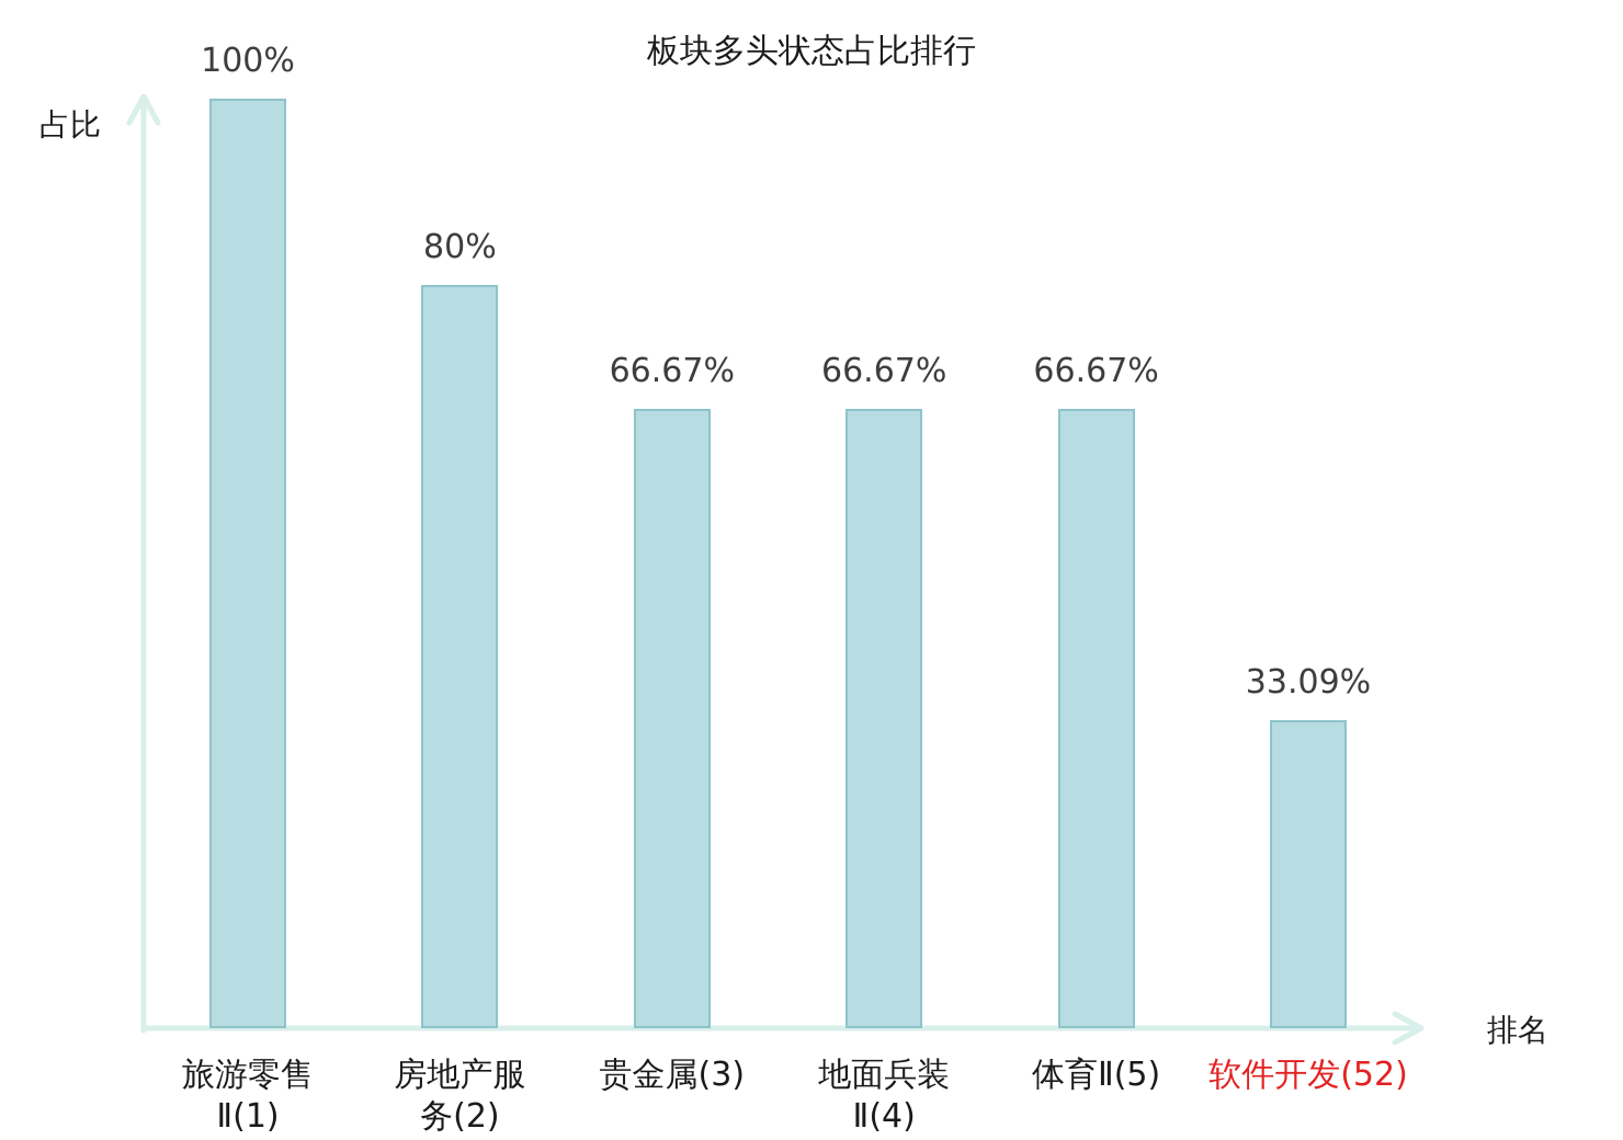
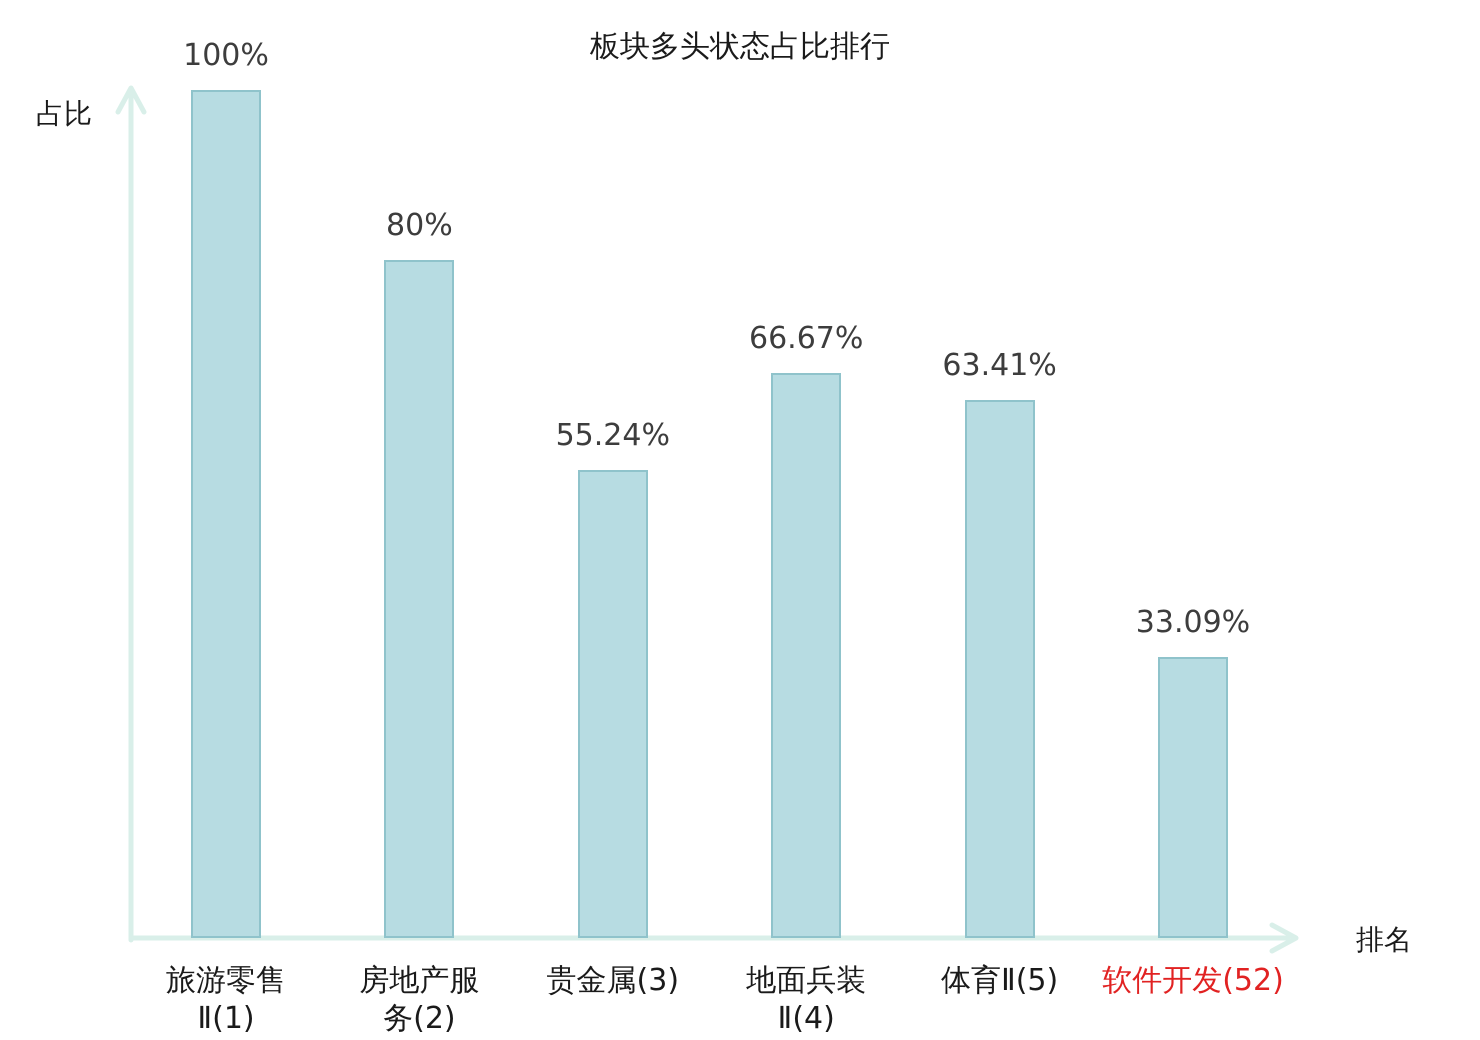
贵金属(3): 66.67% -> 55.24%
体育Ⅱ(5): 66.67% -> 63.41%
